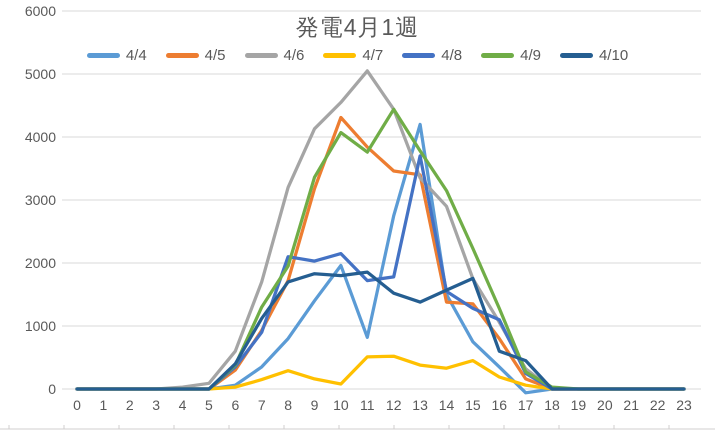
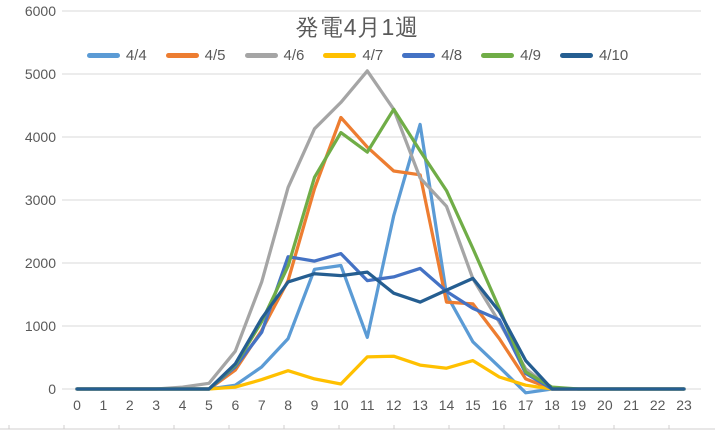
4/9/7: 1300 -> 1100
4/4/9: 1400 -> 1900
4/8/13: 3700 -> 1900
4/10/16: 600 -> 1200
